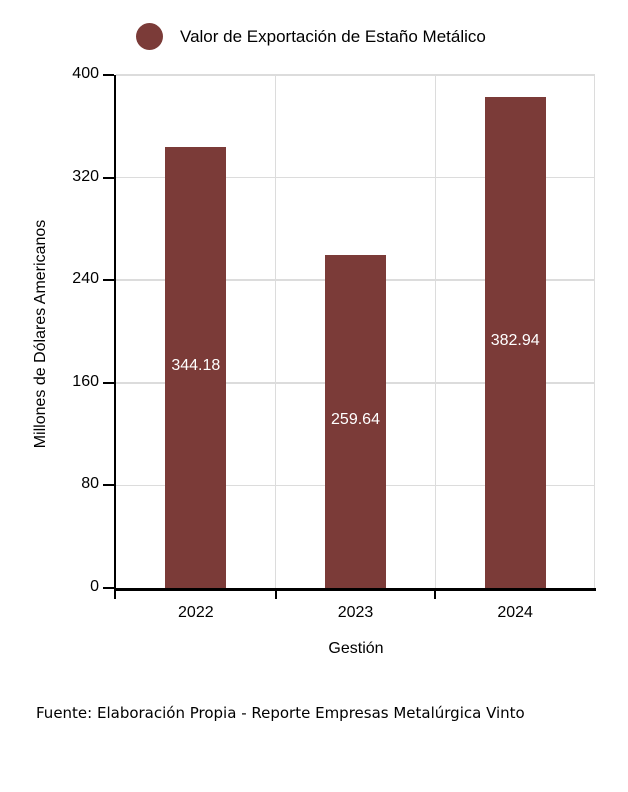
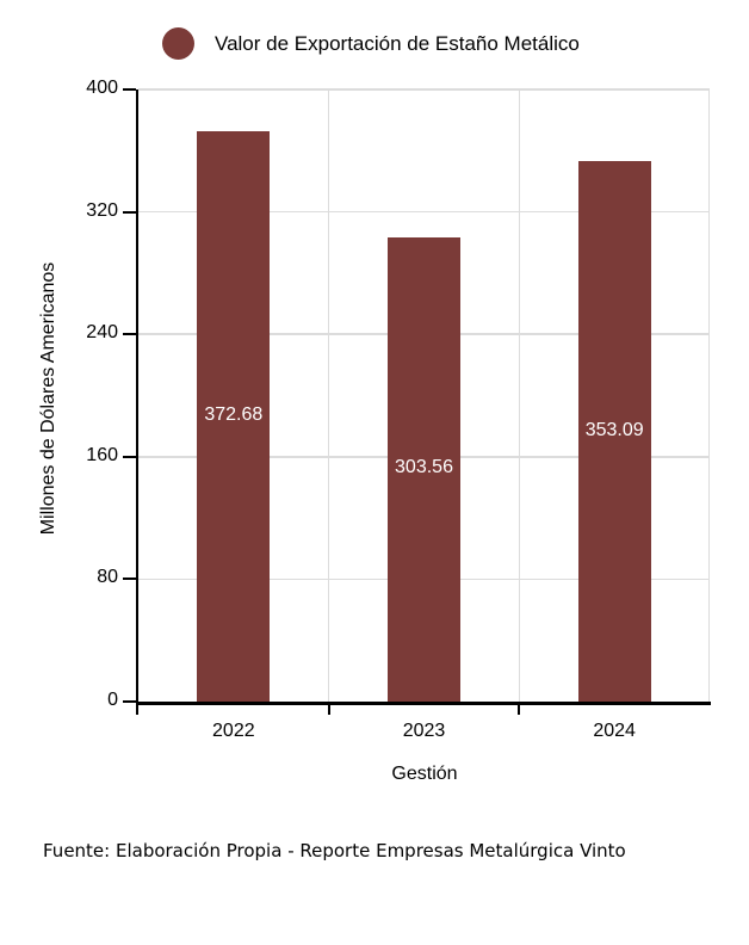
2022: 344.18 -> 372.68
2023: 259.64 -> 303.56
2024: 382.94 -> 353.09
